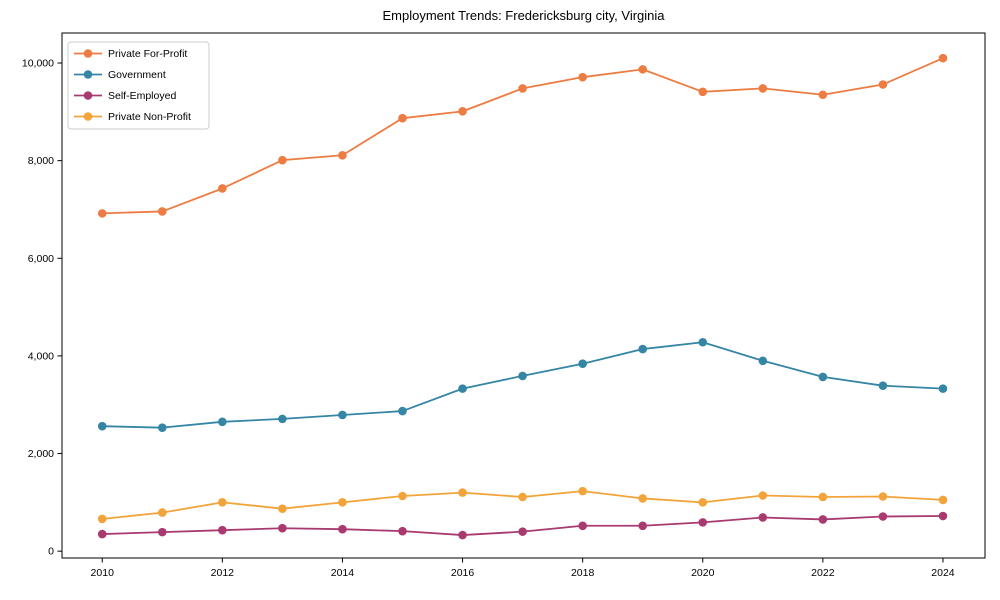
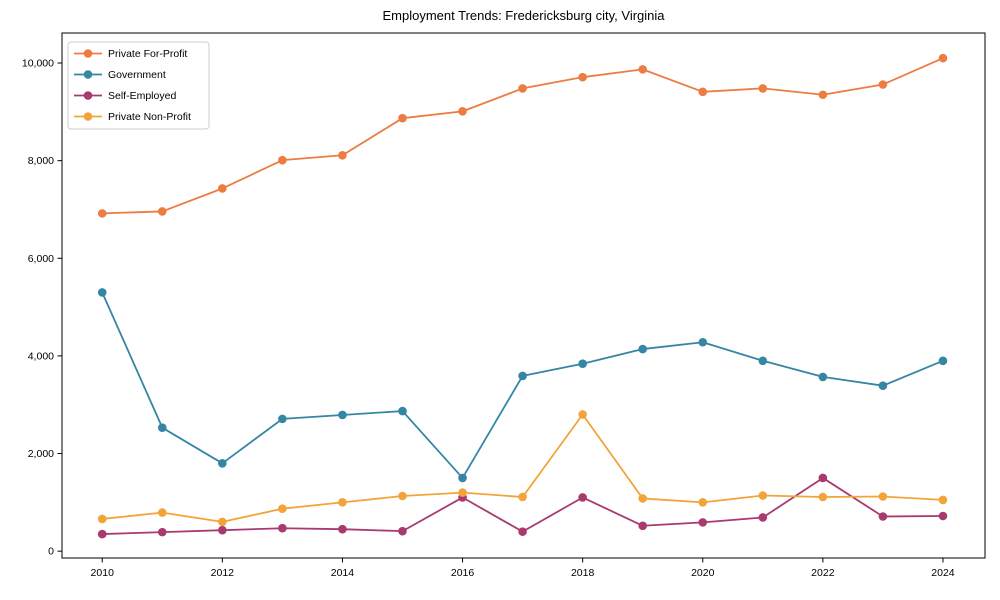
Government/2010: 2600 -> 5300
Government/2012: 2600 -> 1800
Private Non-Profit/2012: 1000 -> 600
Government/2016: 3300 -> 1500
Self-Employed/2016: 300 -> 1100
Self-Employed/2018: 500 -> 1100
Private Non-Profit/2018: 1200 -> 2800
Self-Employed/2022: 600 -> 1500
Government/2024: 3300 -> 3900
